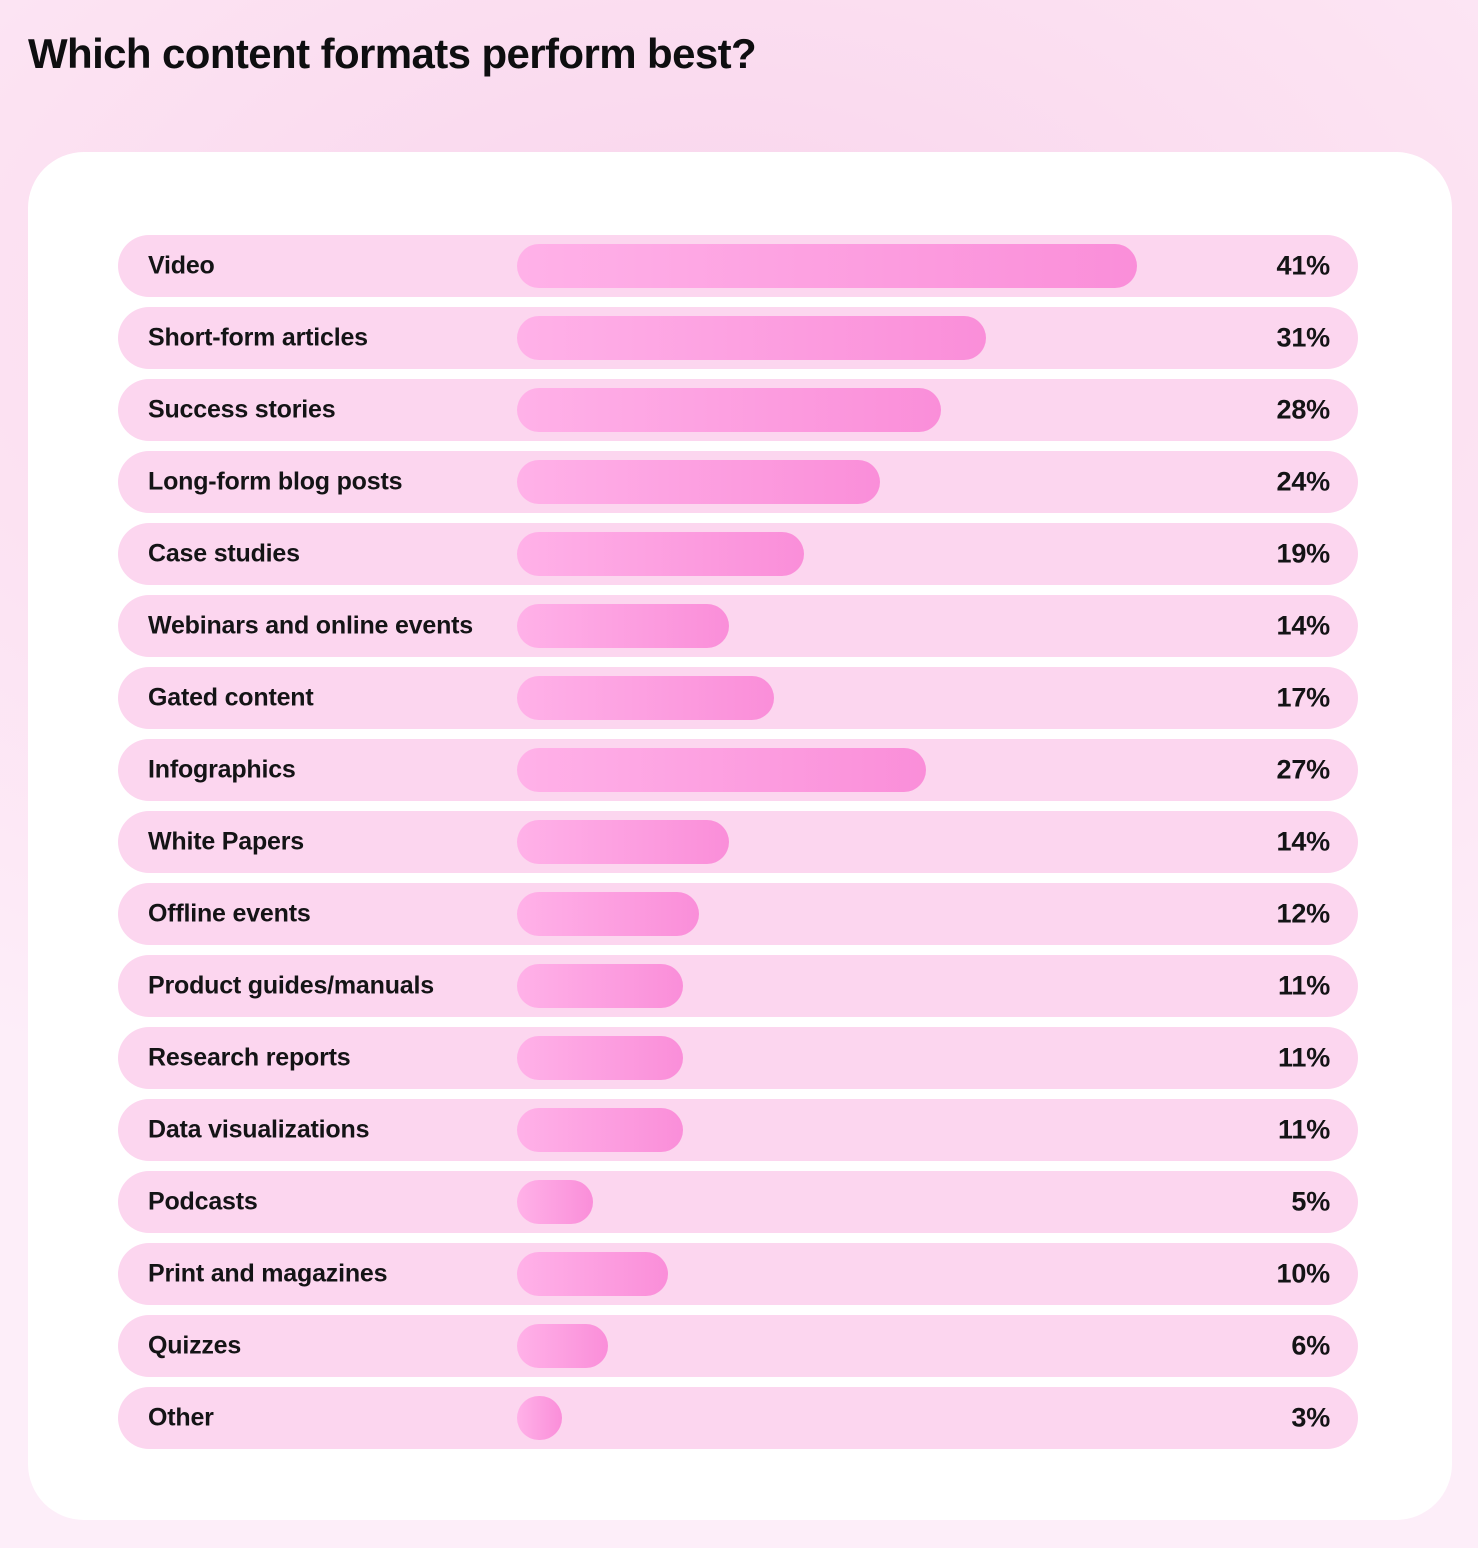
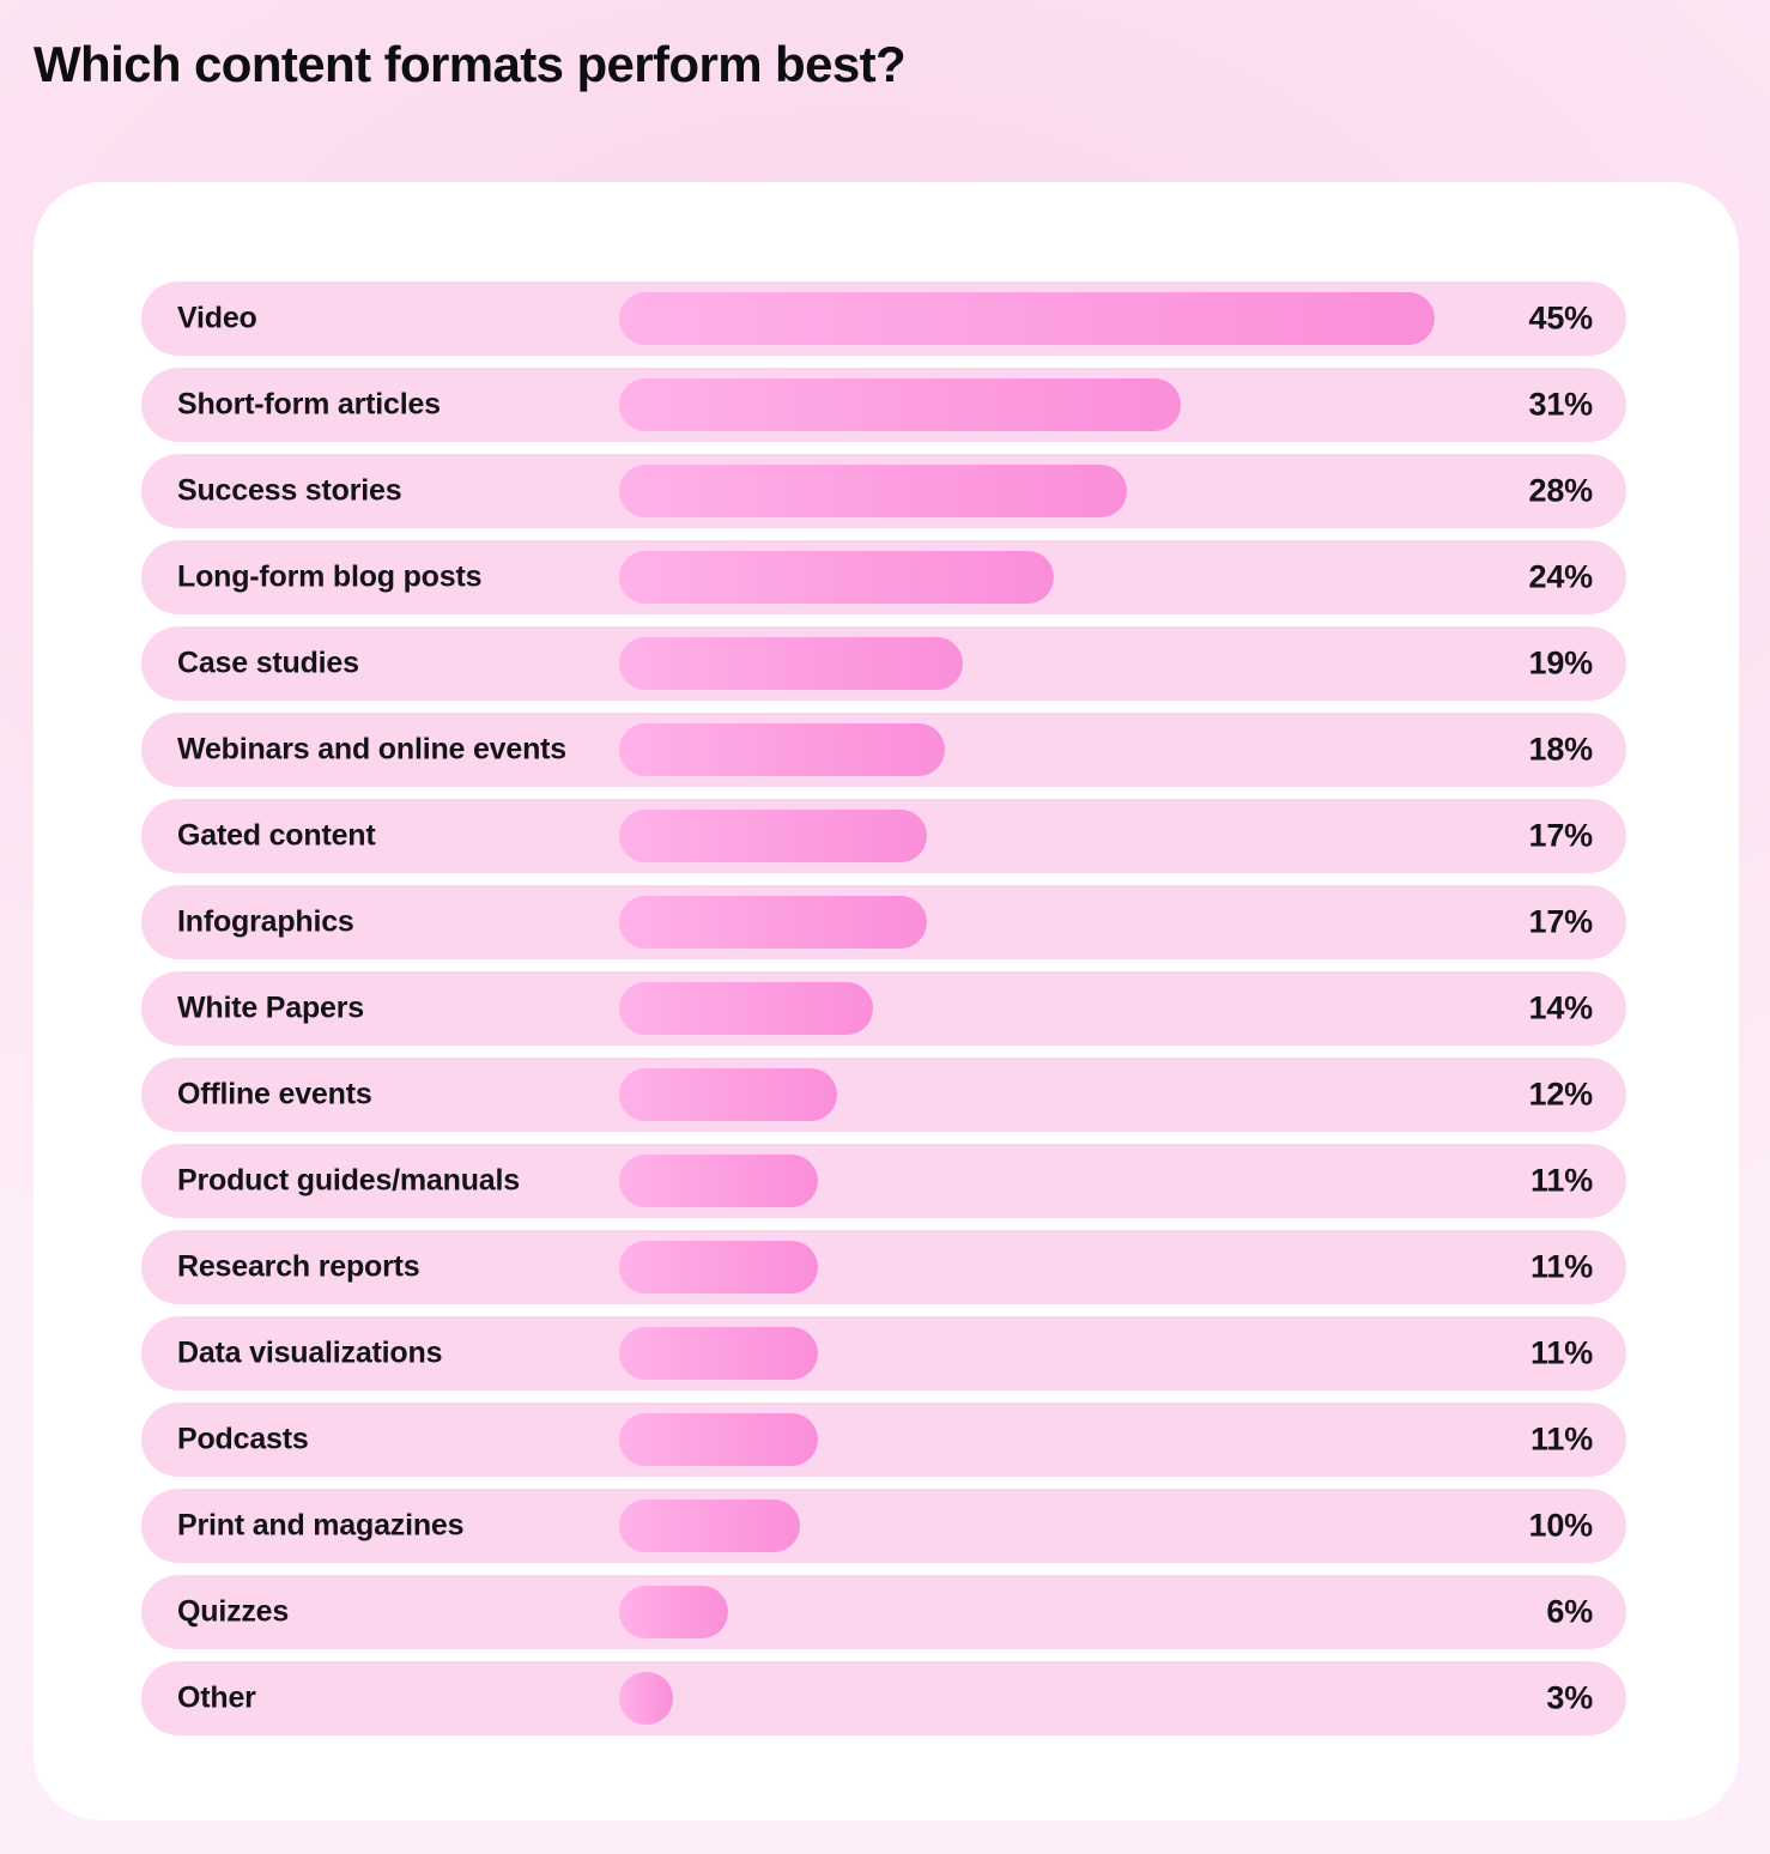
Video: 41% -> 45%
Webinars and online events: 14% -> 18%
Infographics: 27% -> 17%
Podcasts: 5% -> 11%
